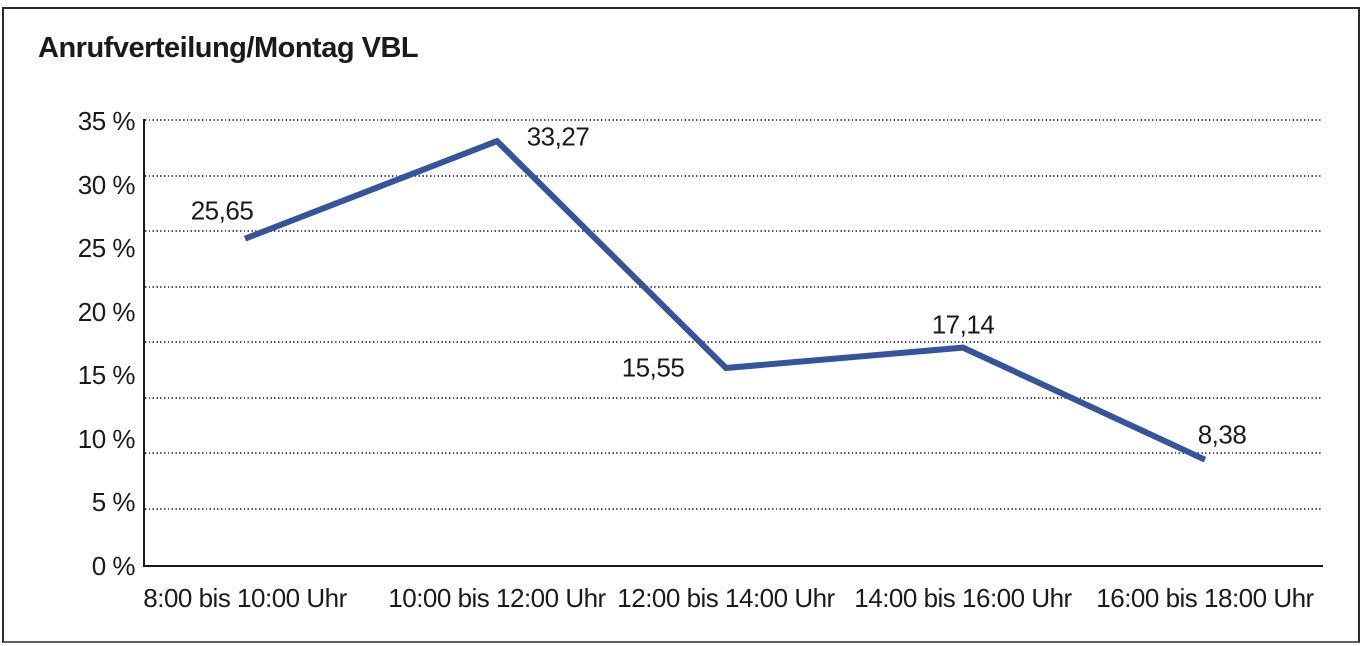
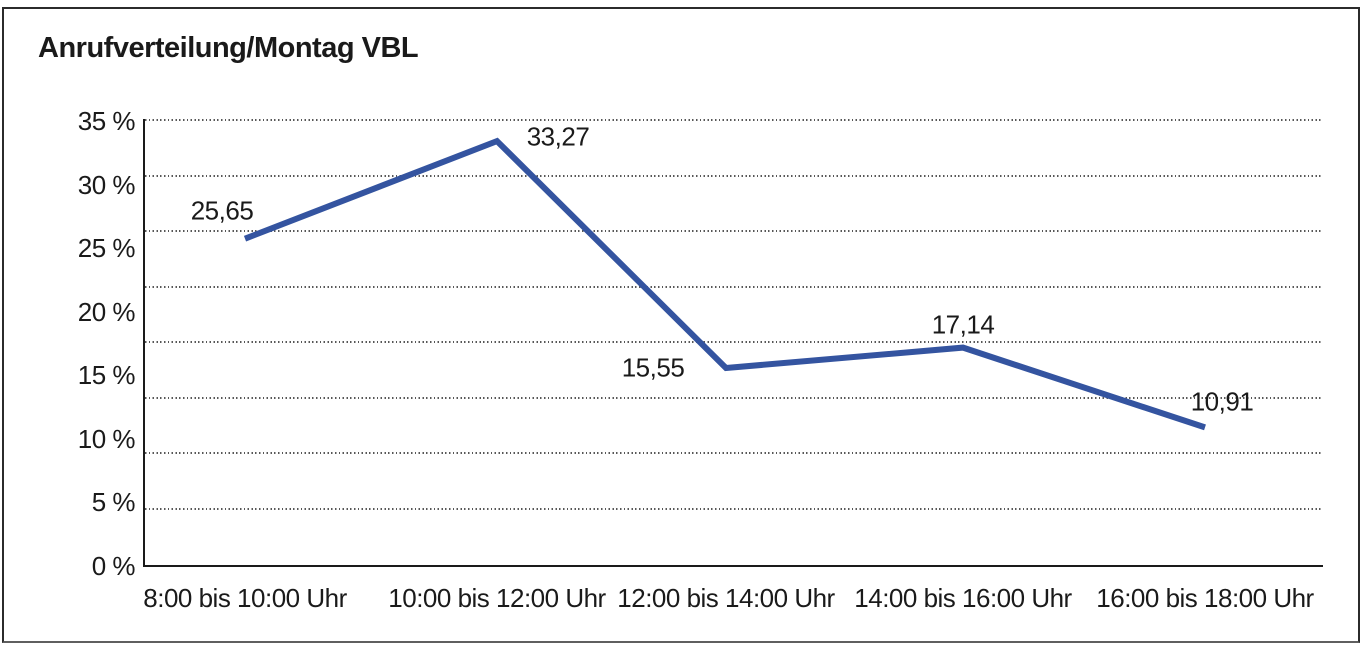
16:00 bis 18:00 Uhr: 8,38 -> 10,91
